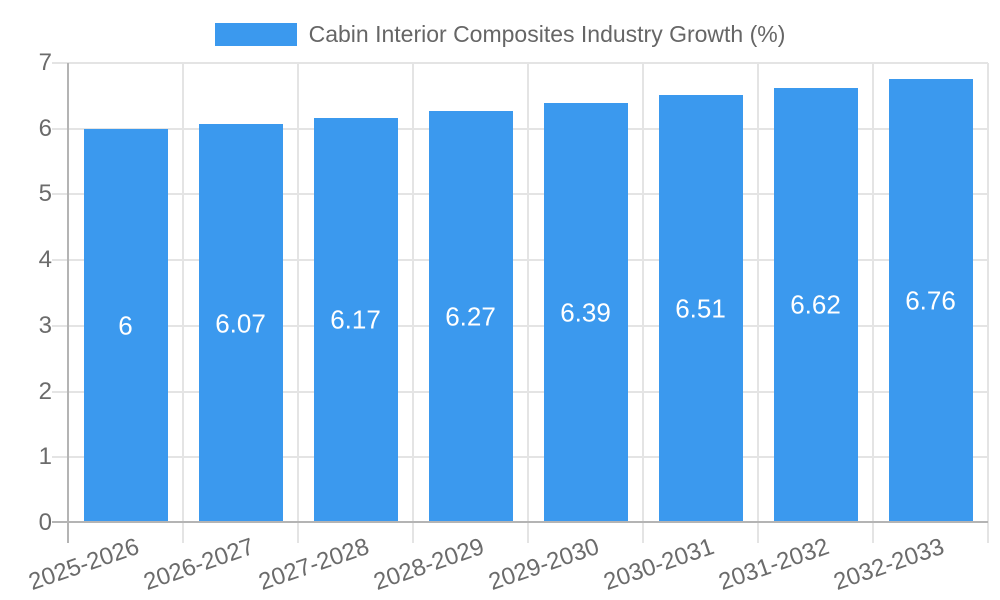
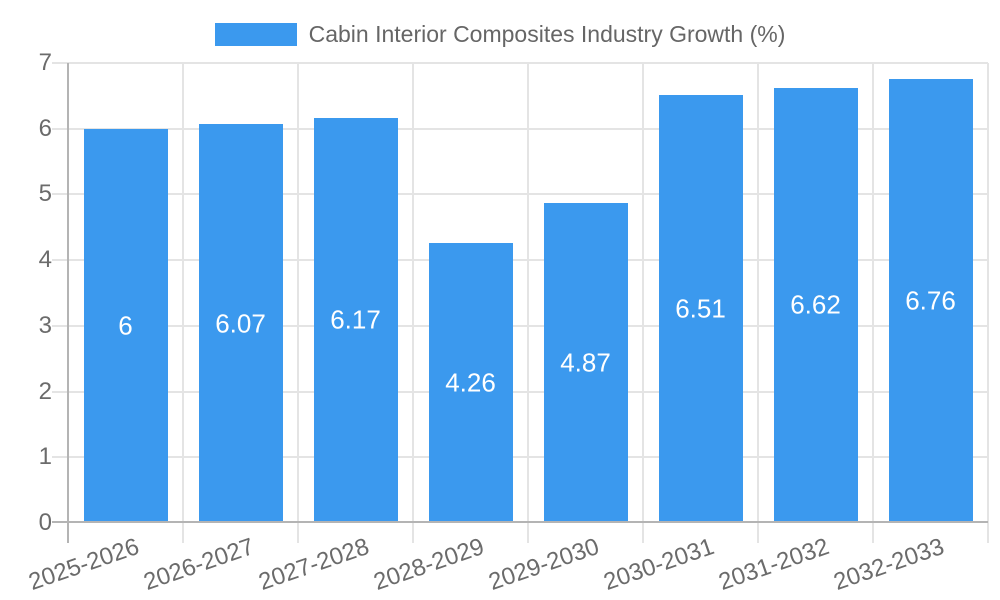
2028-2029: 6.27 -> 4.26
2029-2030: 6.39 -> 4.87
